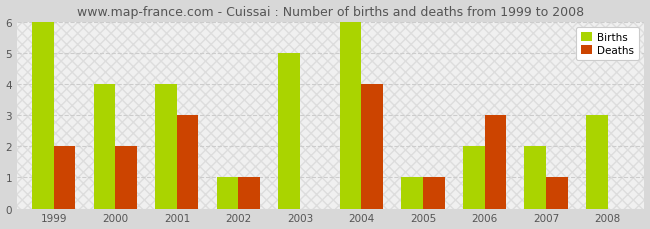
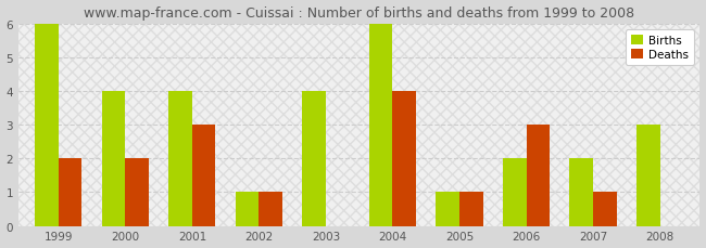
Births/2003: 5 -> 4
